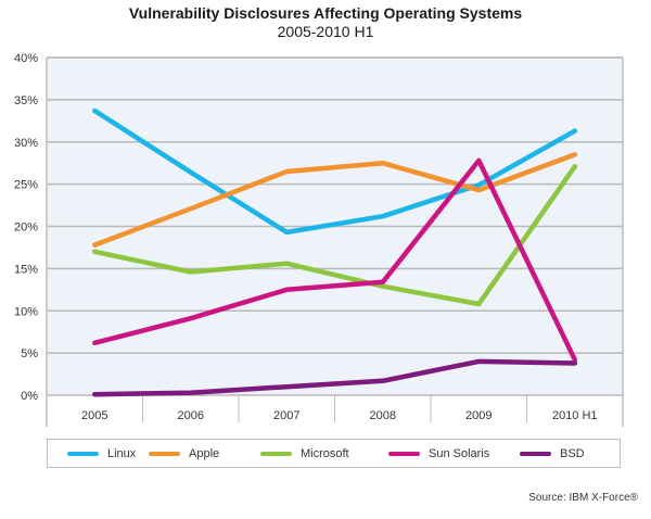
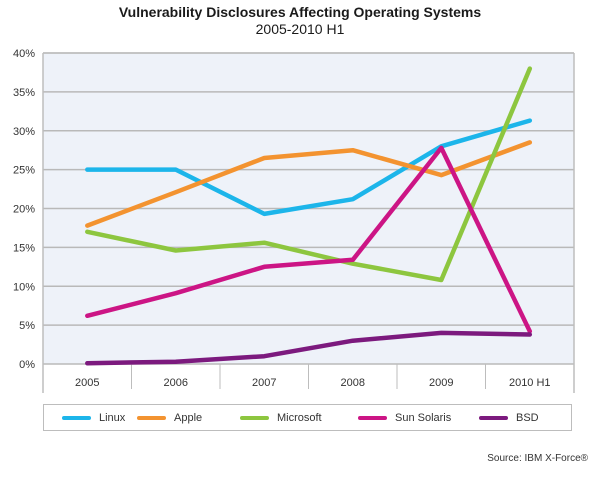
Linux/2005: 34% -> 25%
Linux/2006: 26% -> 25%
BSD/2008: 2% -> 3%
Linux/2009: 25% -> 28%
Microsoft/2010 H1: 27% -> 38%
